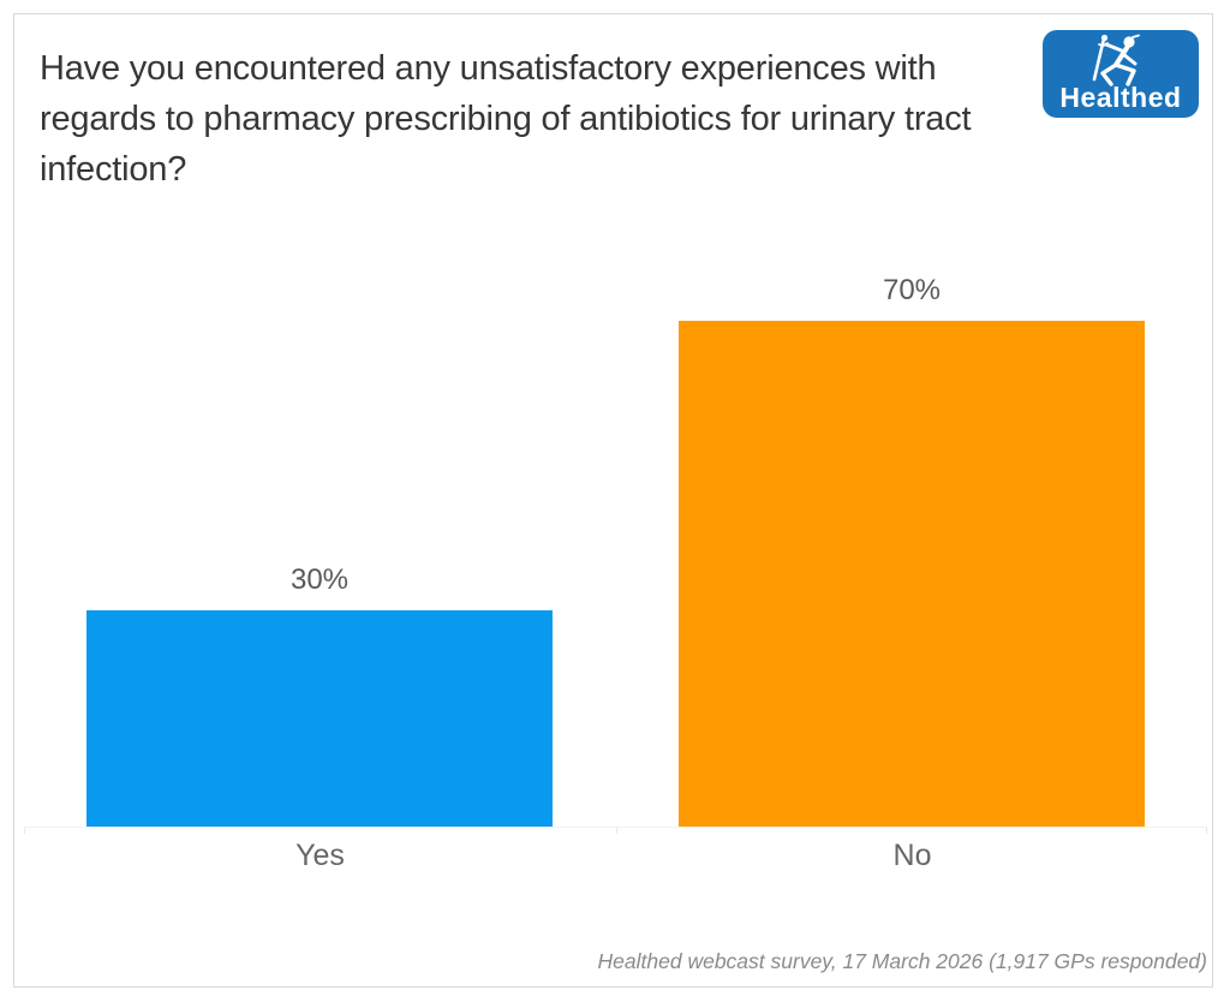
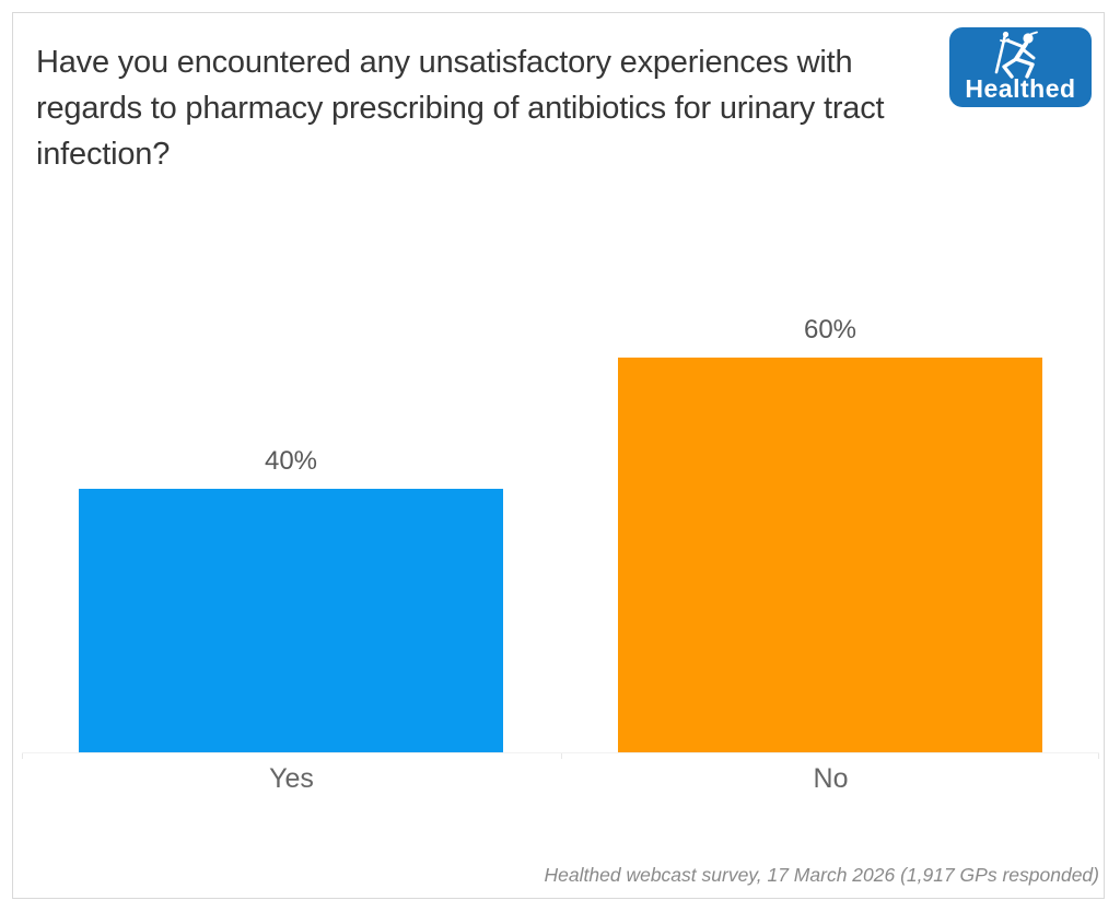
Yes: 30% -> 40%
No: 70% -> 60%
